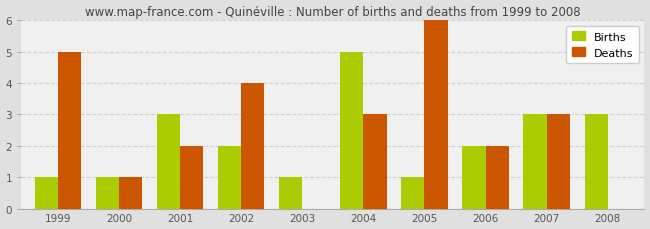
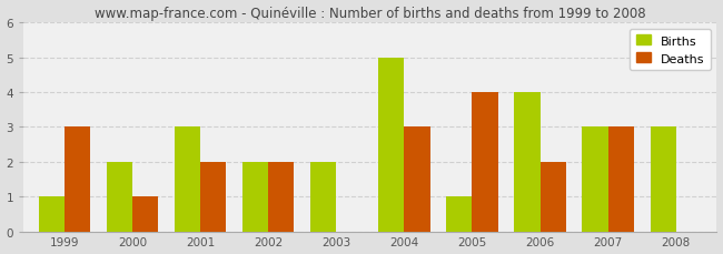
Deaths/1999: 5 -> 3
Births/2000: 1 -> 2
Deaths/2002: 4 -> 2
Births/2003: 1 -> 2
Deaths/2005: 6 -> 4
Births/2006: 2 -> 4
